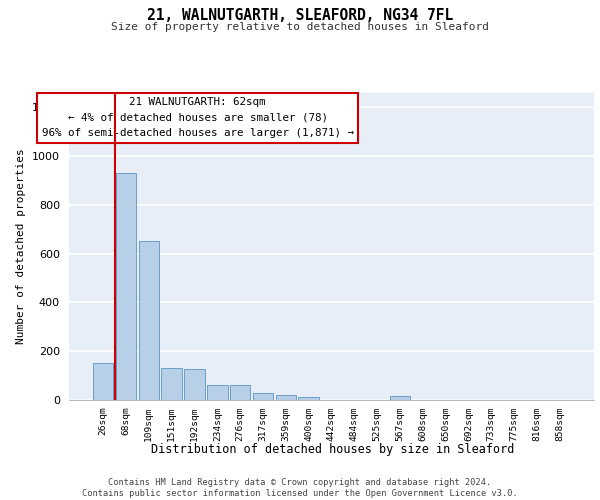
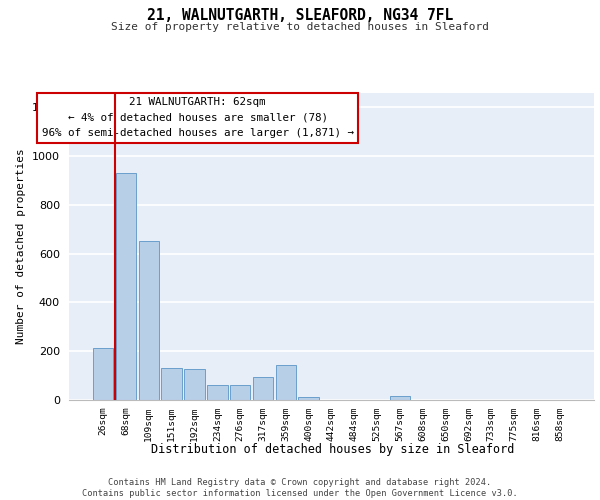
26sqm: 152 -> 215
317sqm: 30 -> 95
359sqm: 20 -> 145
